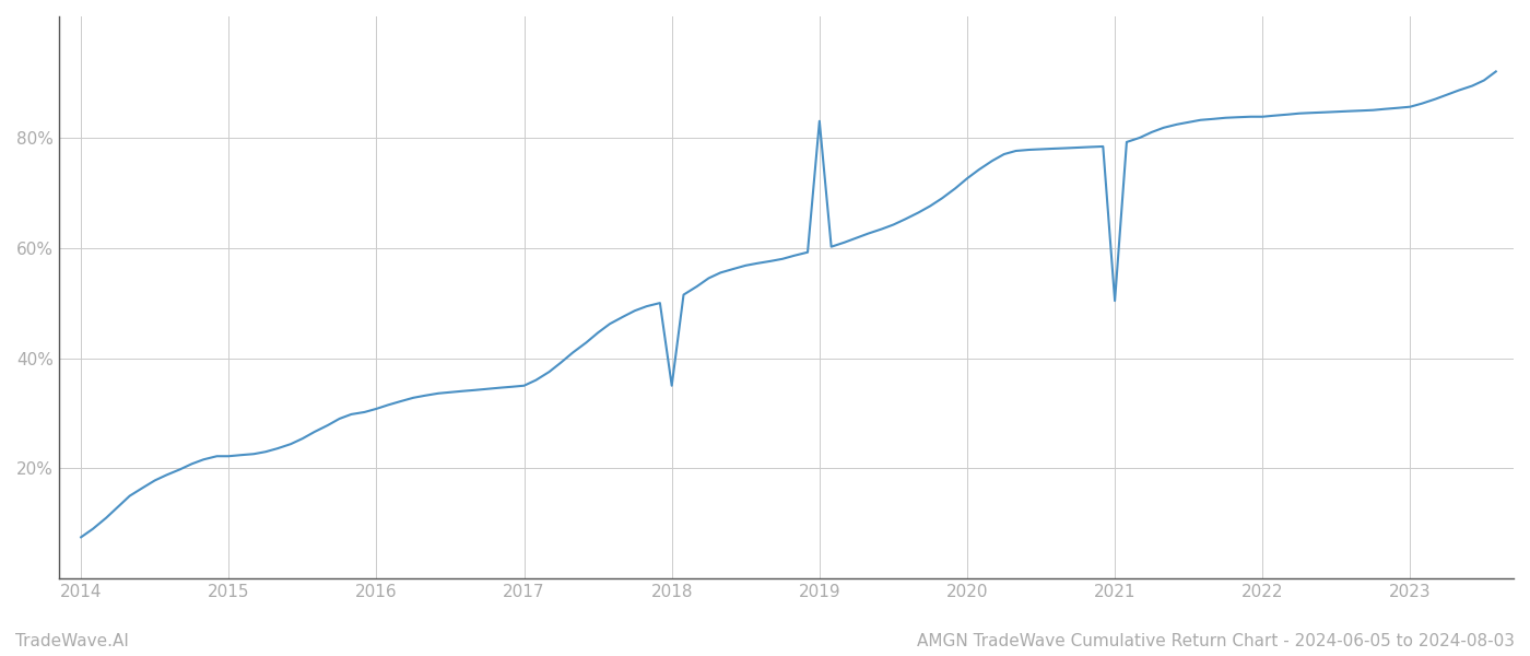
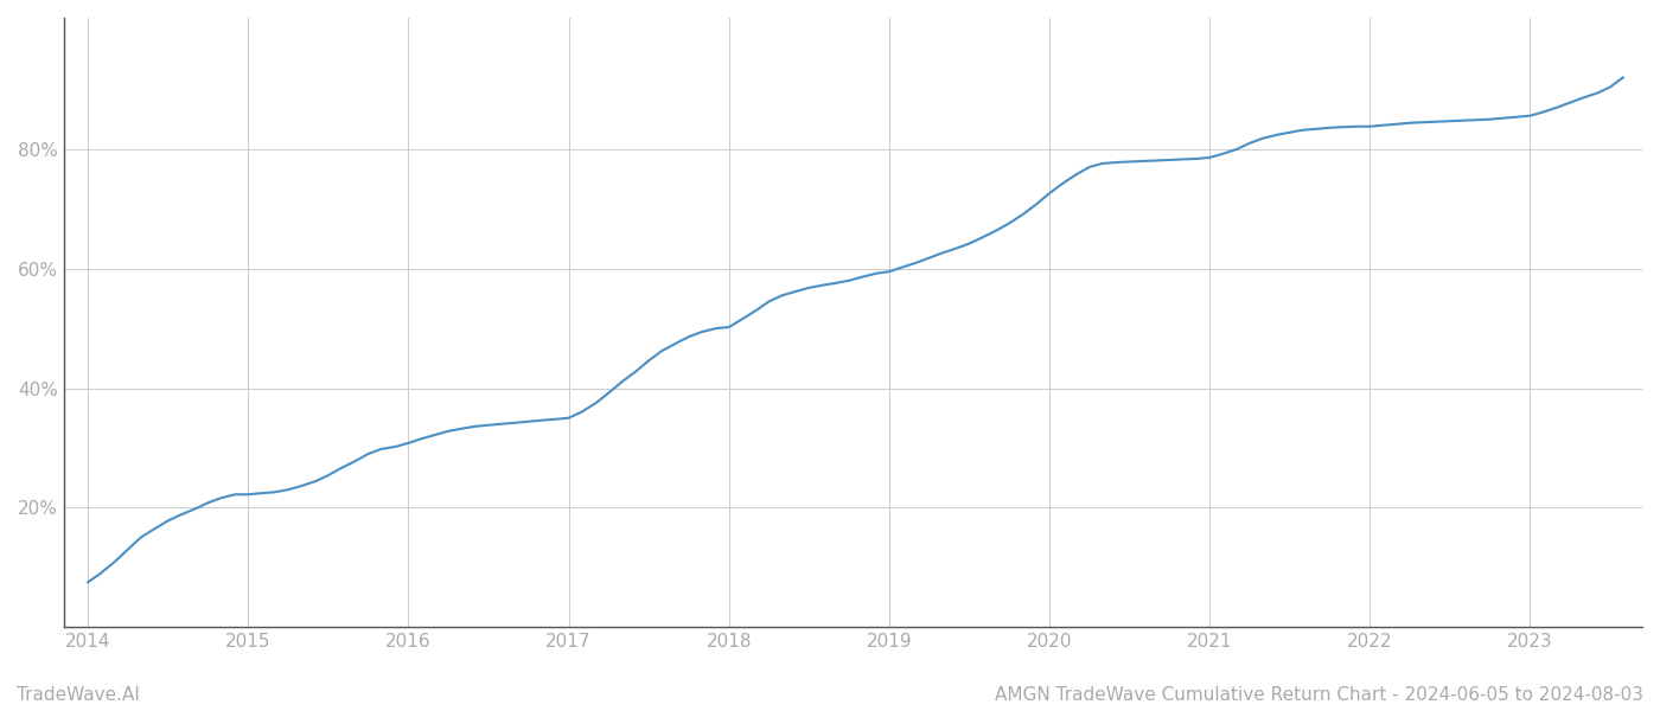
2018: 35.0% -> 50.2%
2019: 83.0% -> 59.5%
2021: 50.4% -> 78.6%
